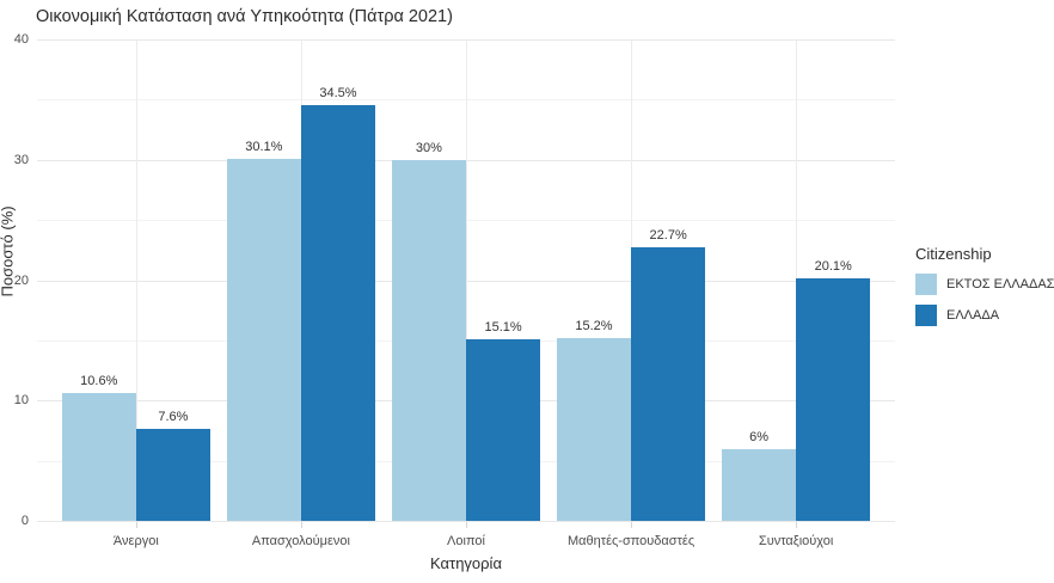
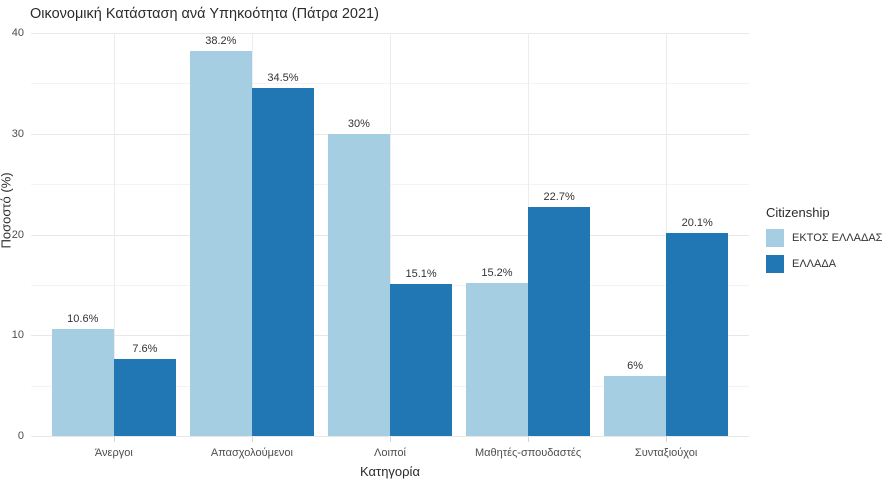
ΕΚΤΟΣ ΕΛΛΑΔΑΣ/Απασχολούμενοι: 30.1% -> 38.2%
